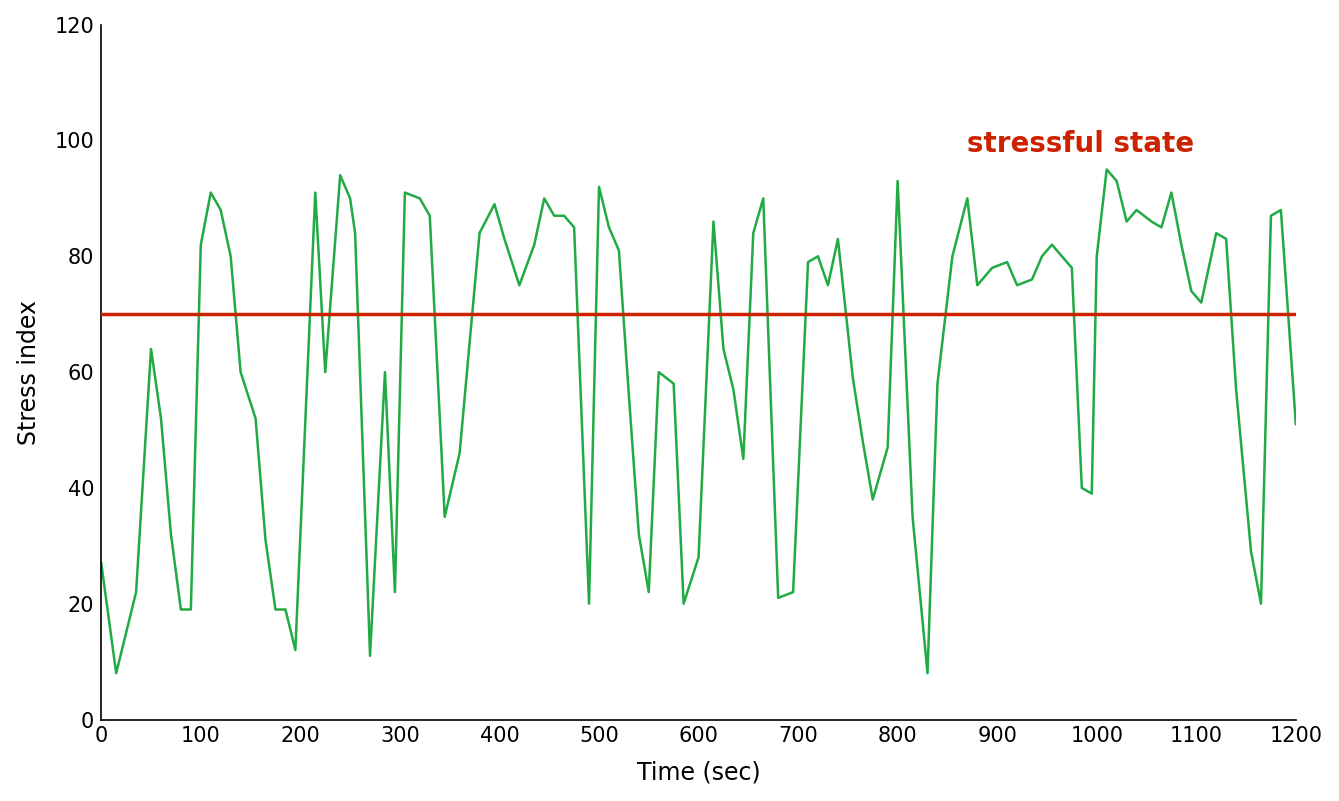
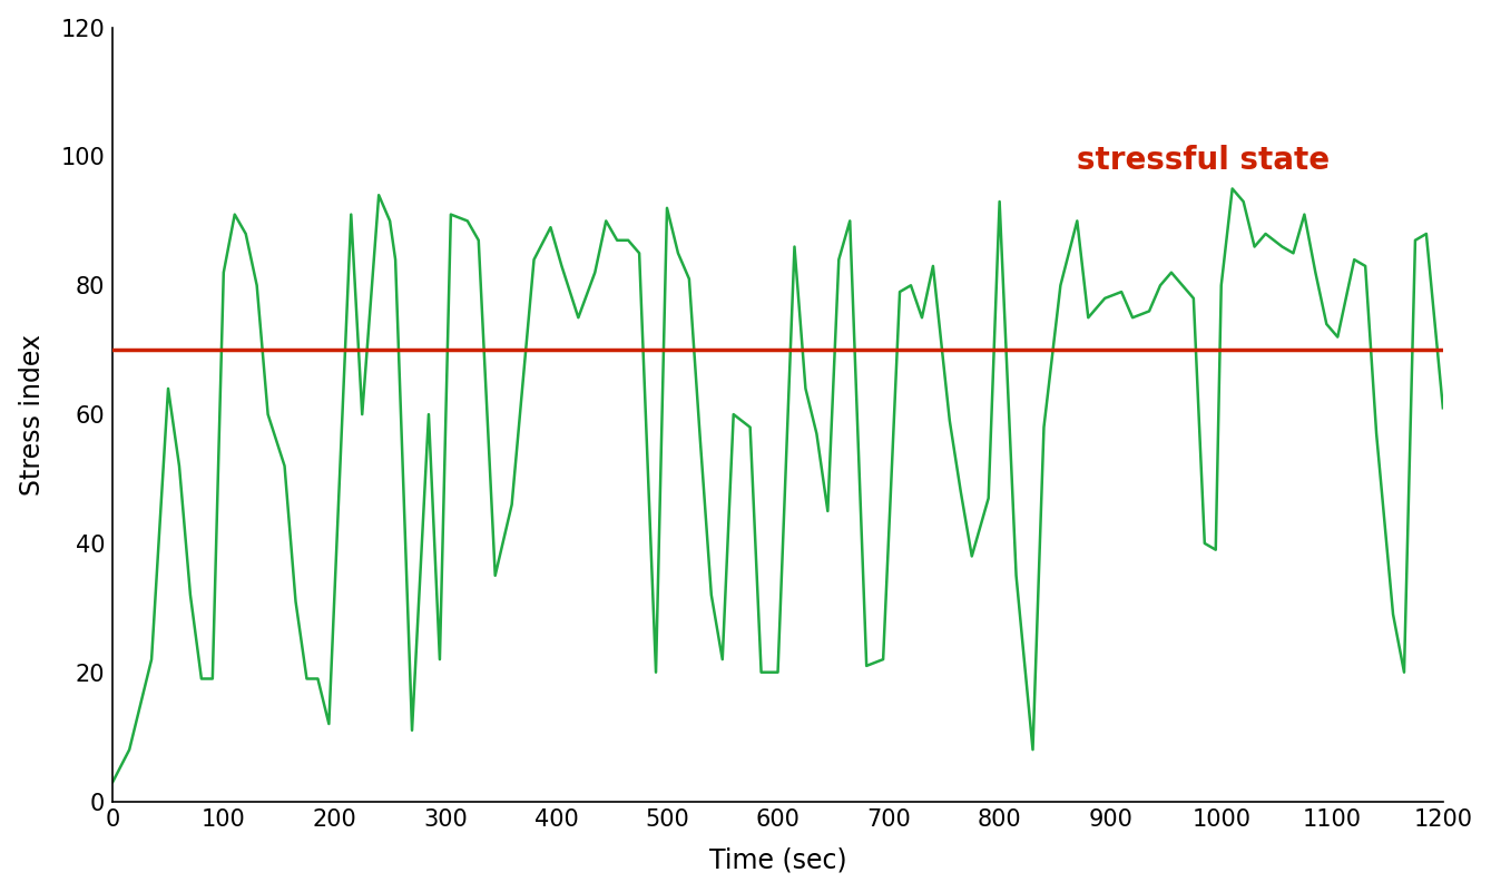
0: 27 -> 3
600: 28 -> 20
1200: 51 -> 61
